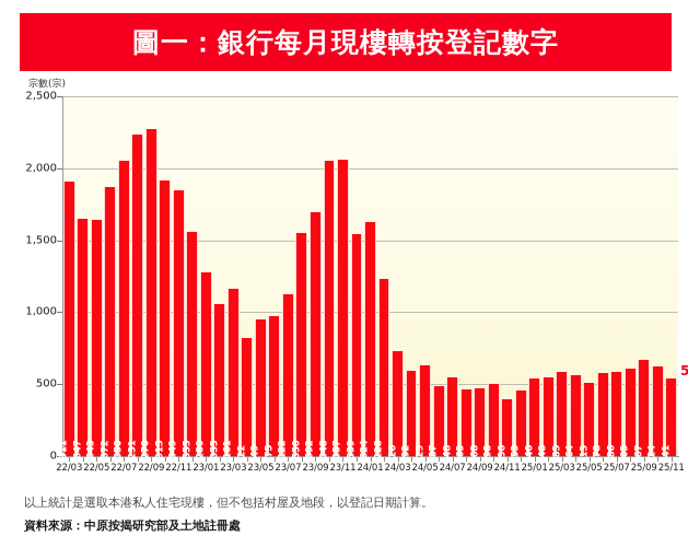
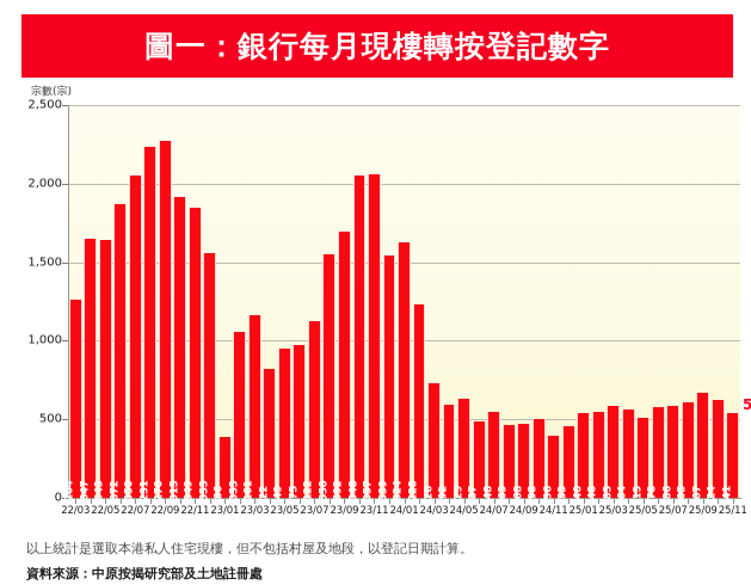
22/03: 1,911 -> 1,264
23/01: 1,280 -> 386
